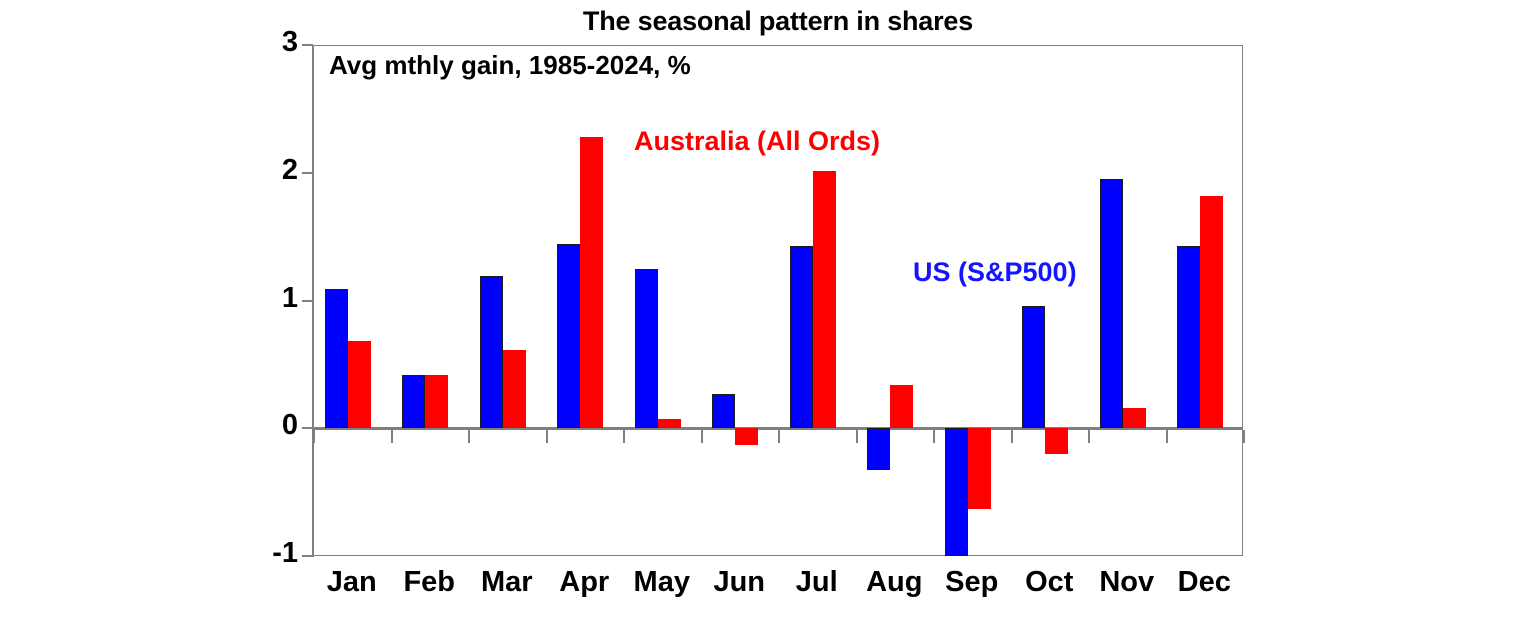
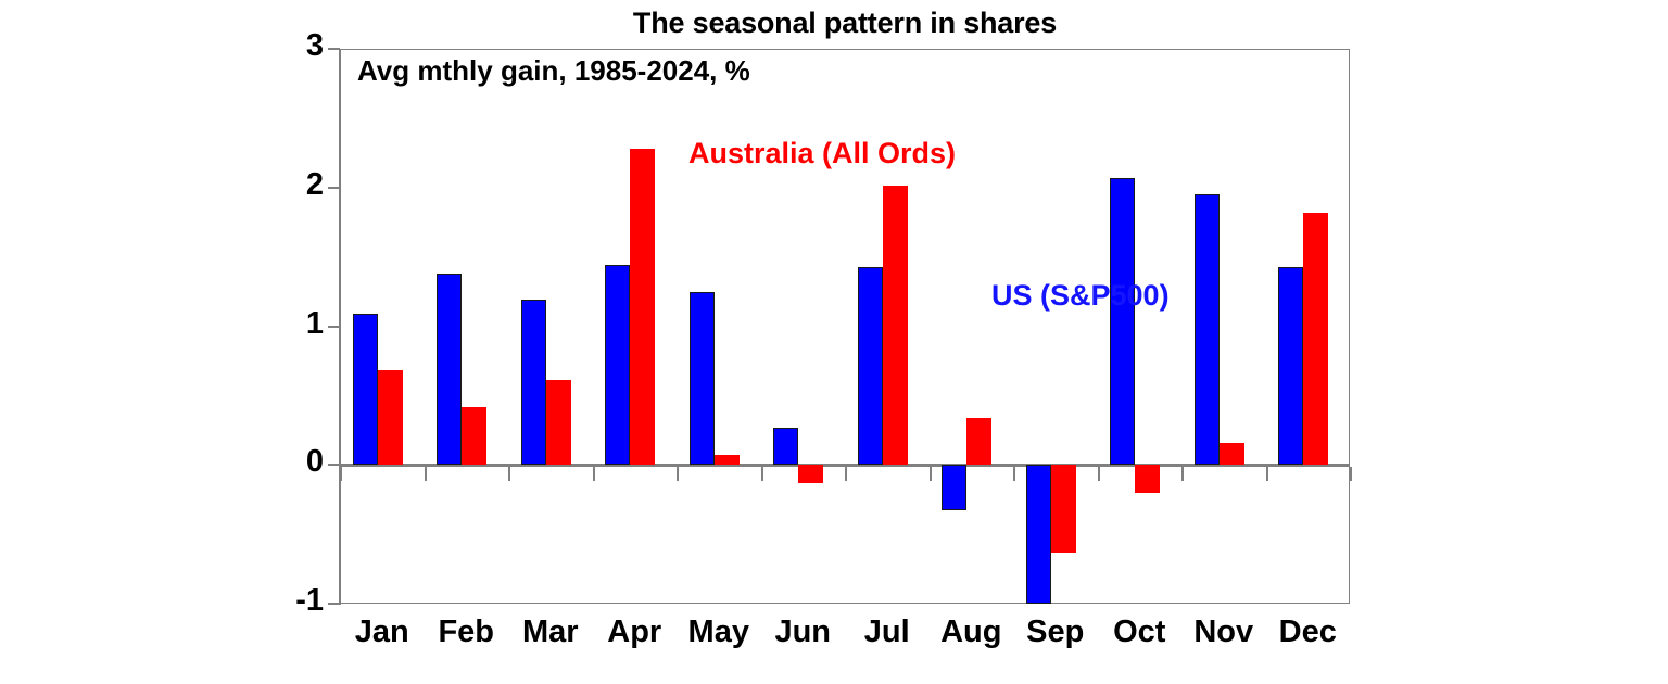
US (S&P500)/Feb: 0.42 -> 1.38
US (S&P500)/Oct: 0.96 -> 2.07
